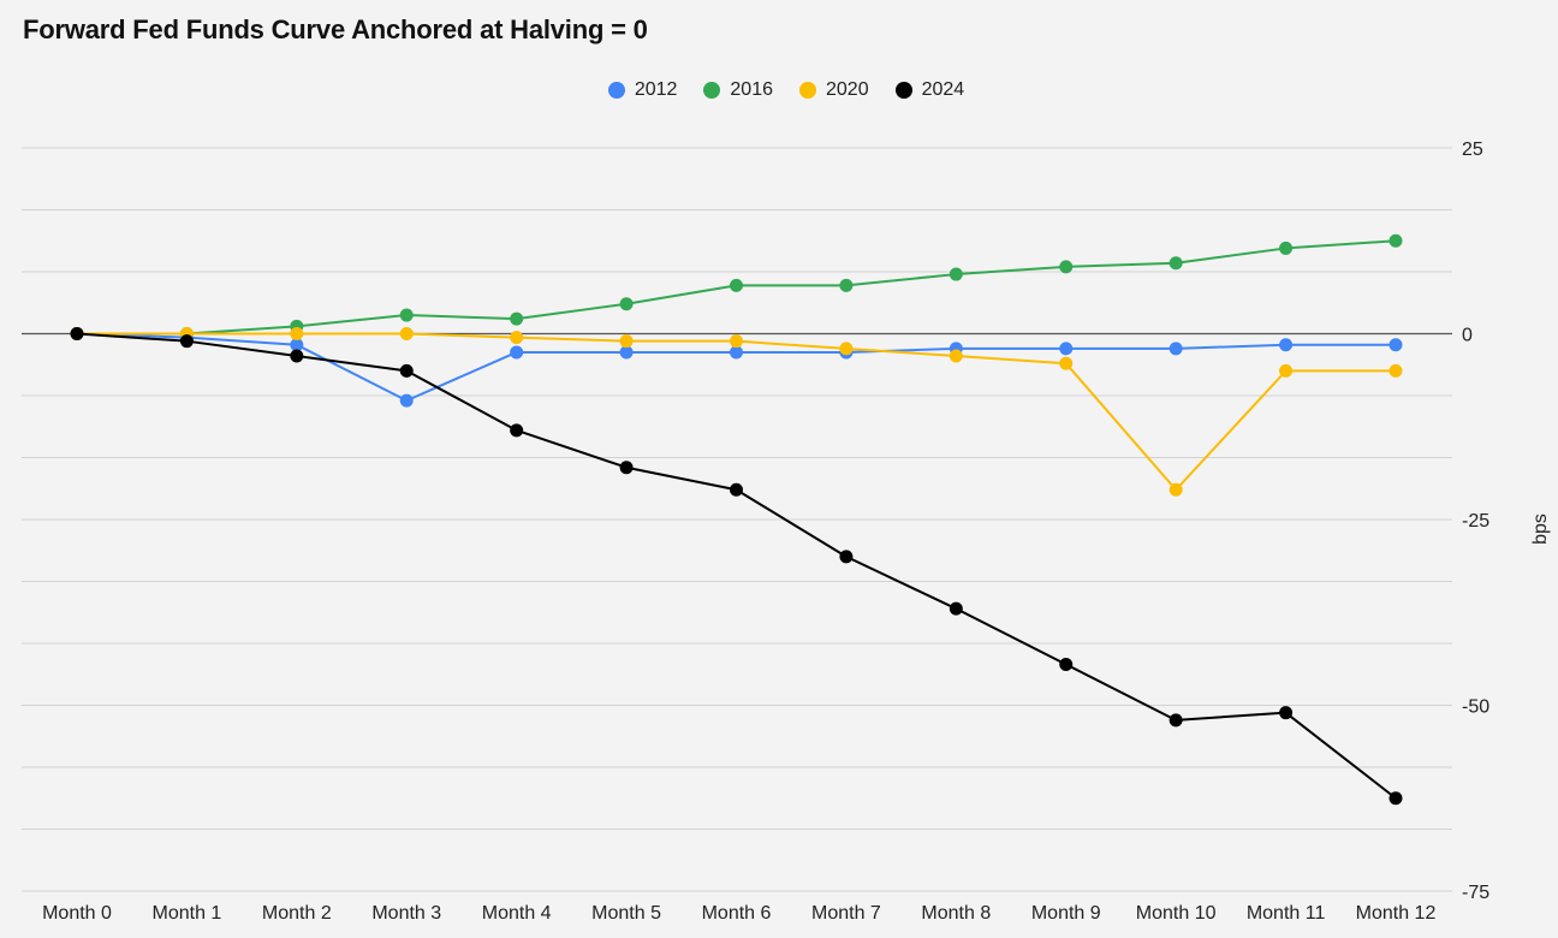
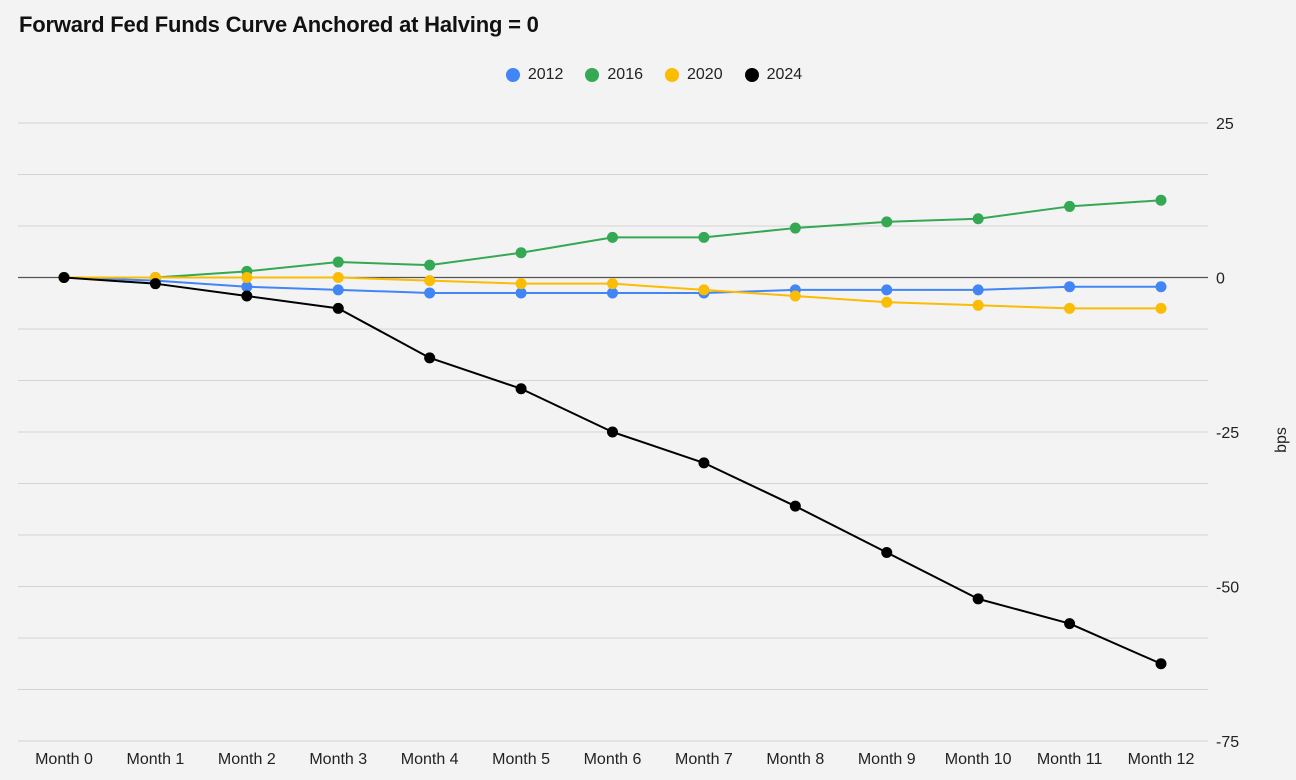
2012/Month 3: -9 -> -2
2024/Month 6: -21 -> -25
2020/Month 10: -21 -> -4
2024/Month 11: -51 -> -56
